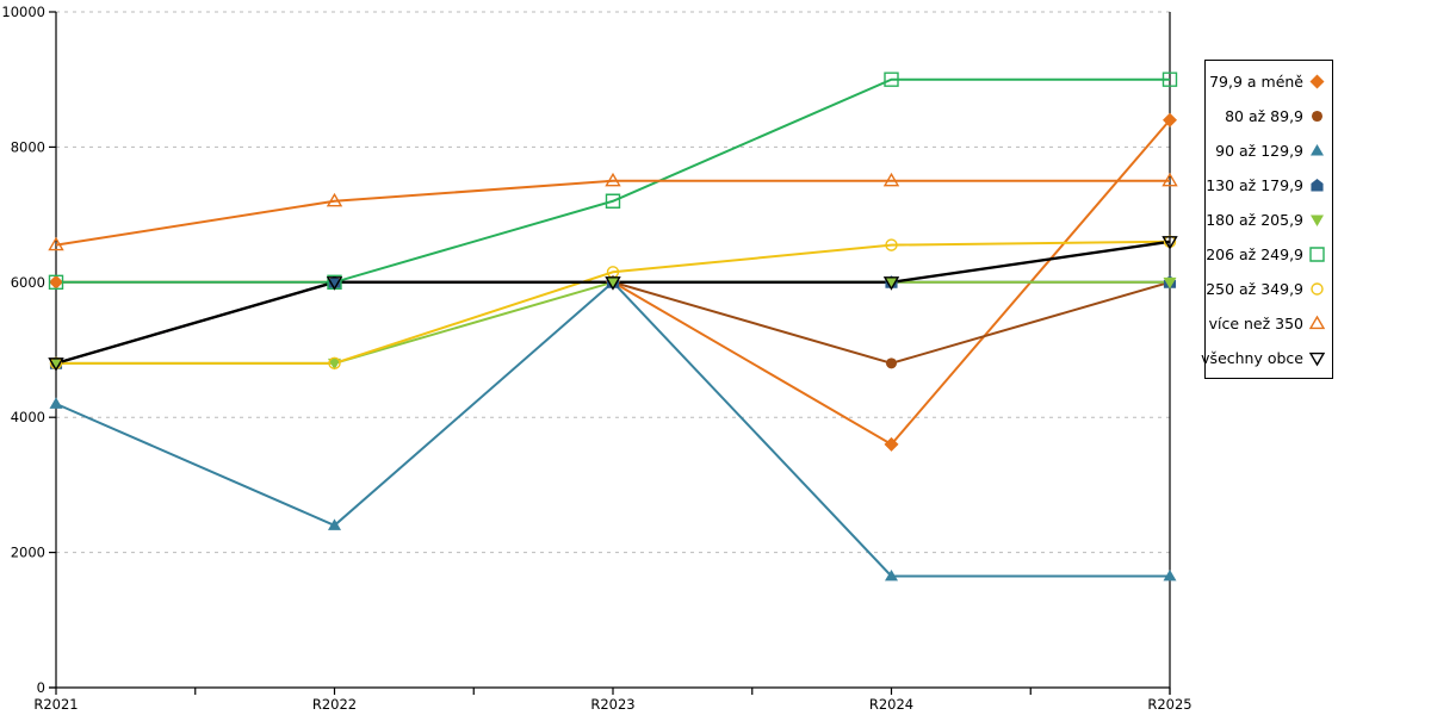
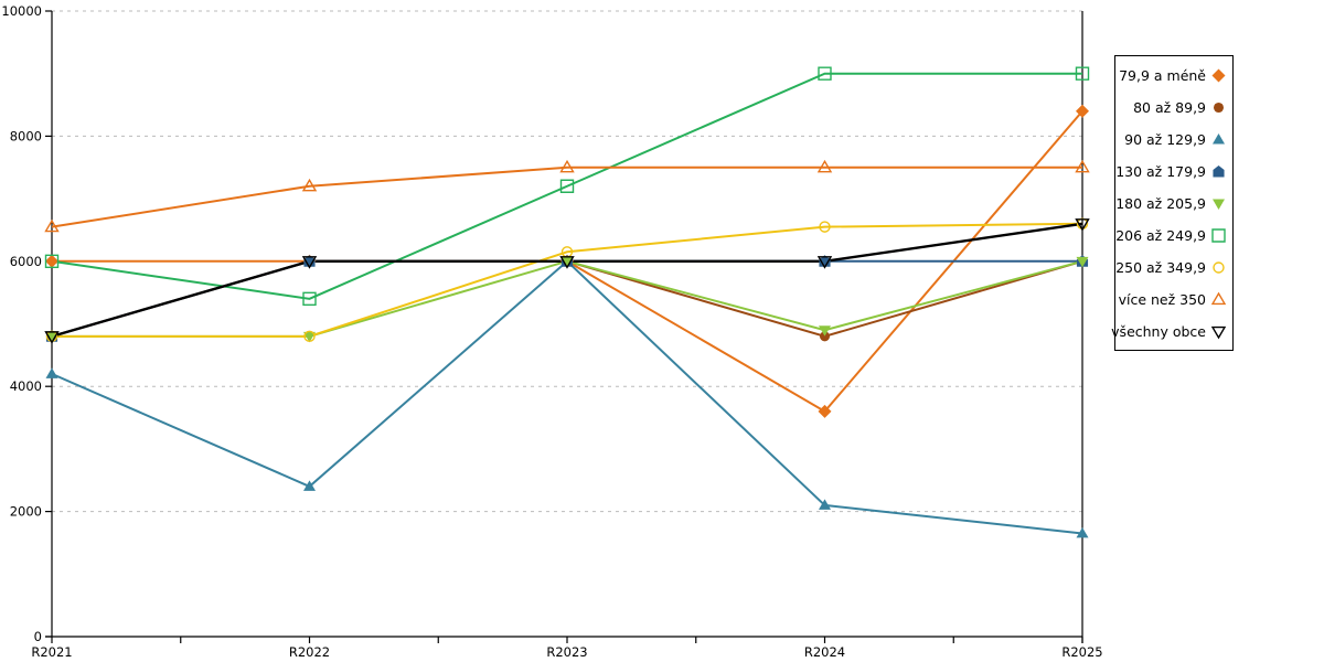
206 až 249,9/R2022: 6000 -> 5400
90 až 129,9/R2024: 1600 -> 2100
180 až 205,9/R2024: 6000 -> 4900
